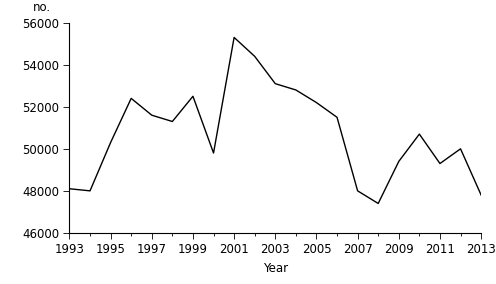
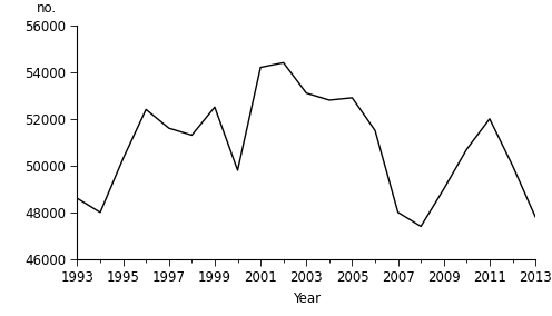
1993: 48100 -> 48600
2001: 55300 -> 54200
2005: 52200 -> 52900
2009: 49400 -> 49000
2011: 49300 -> 52000
